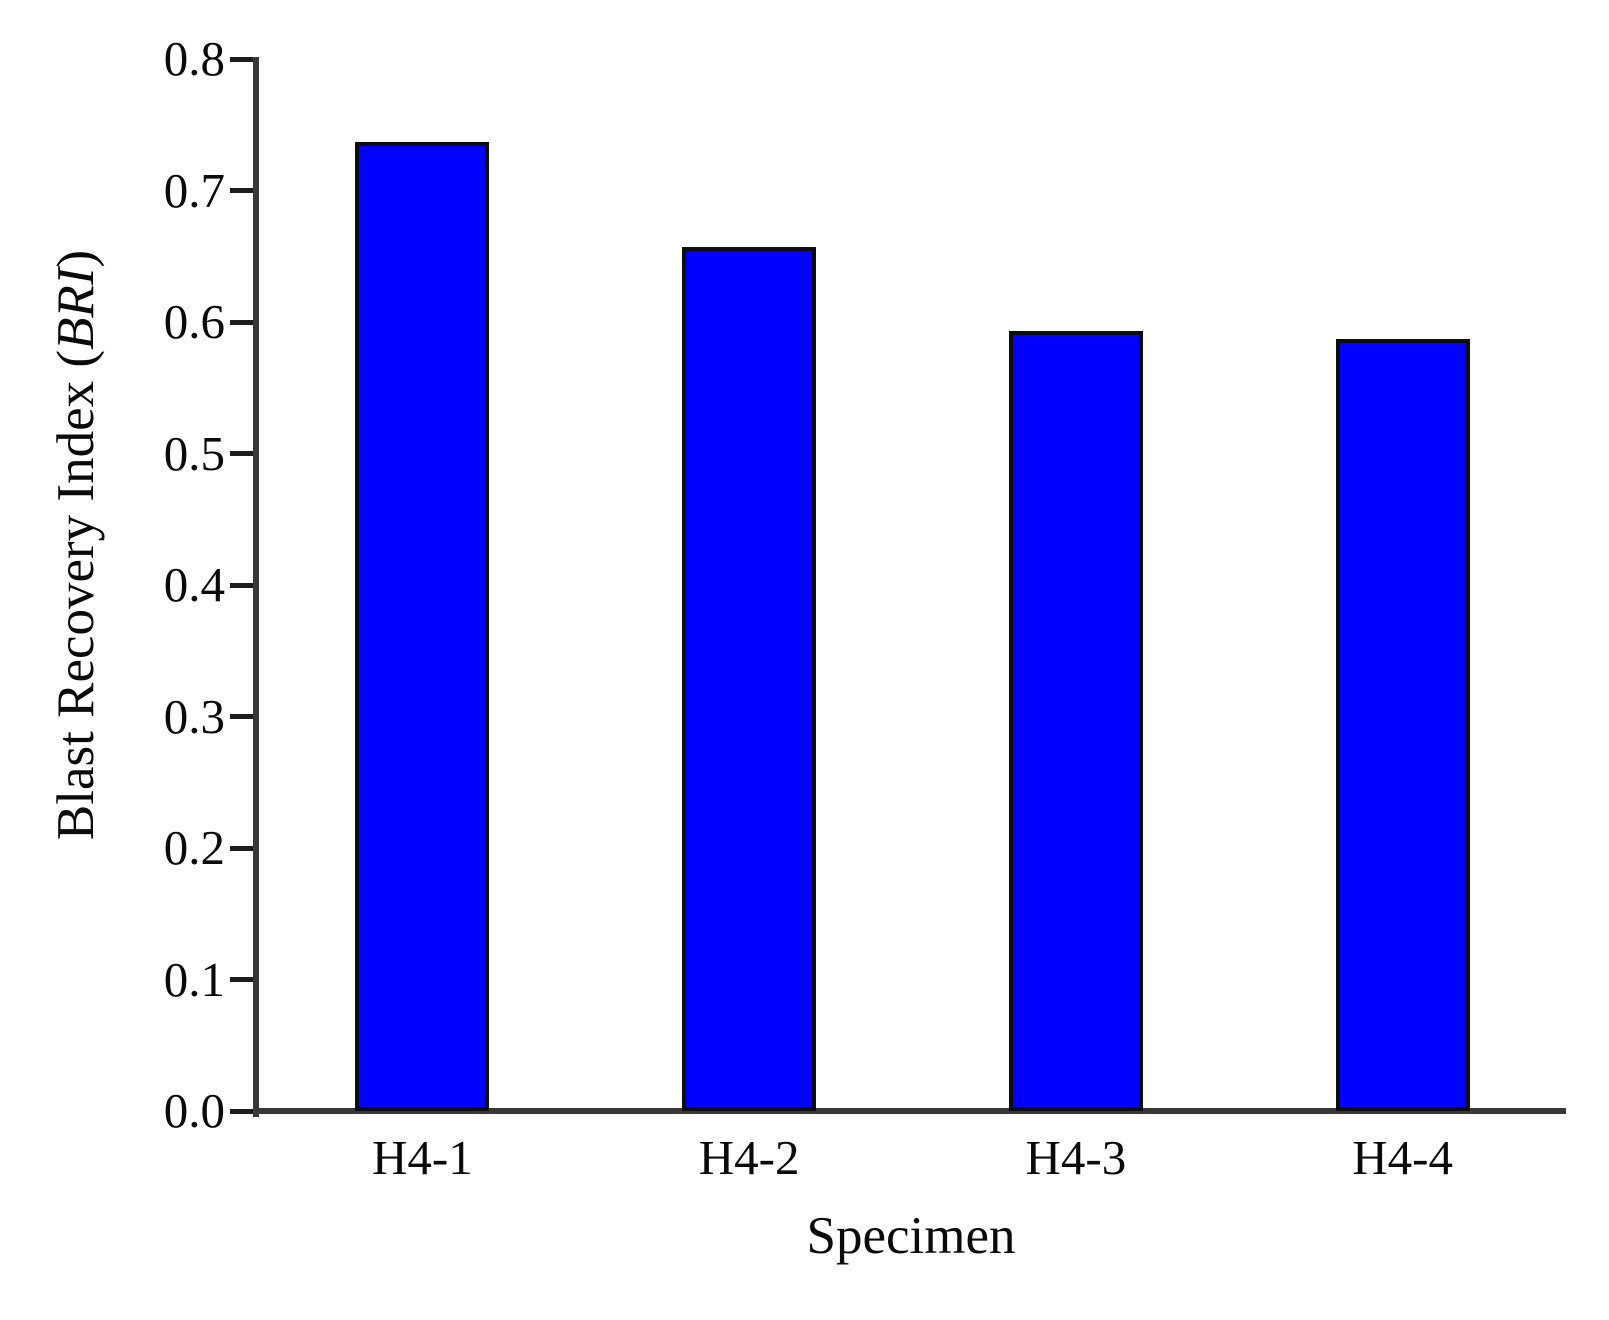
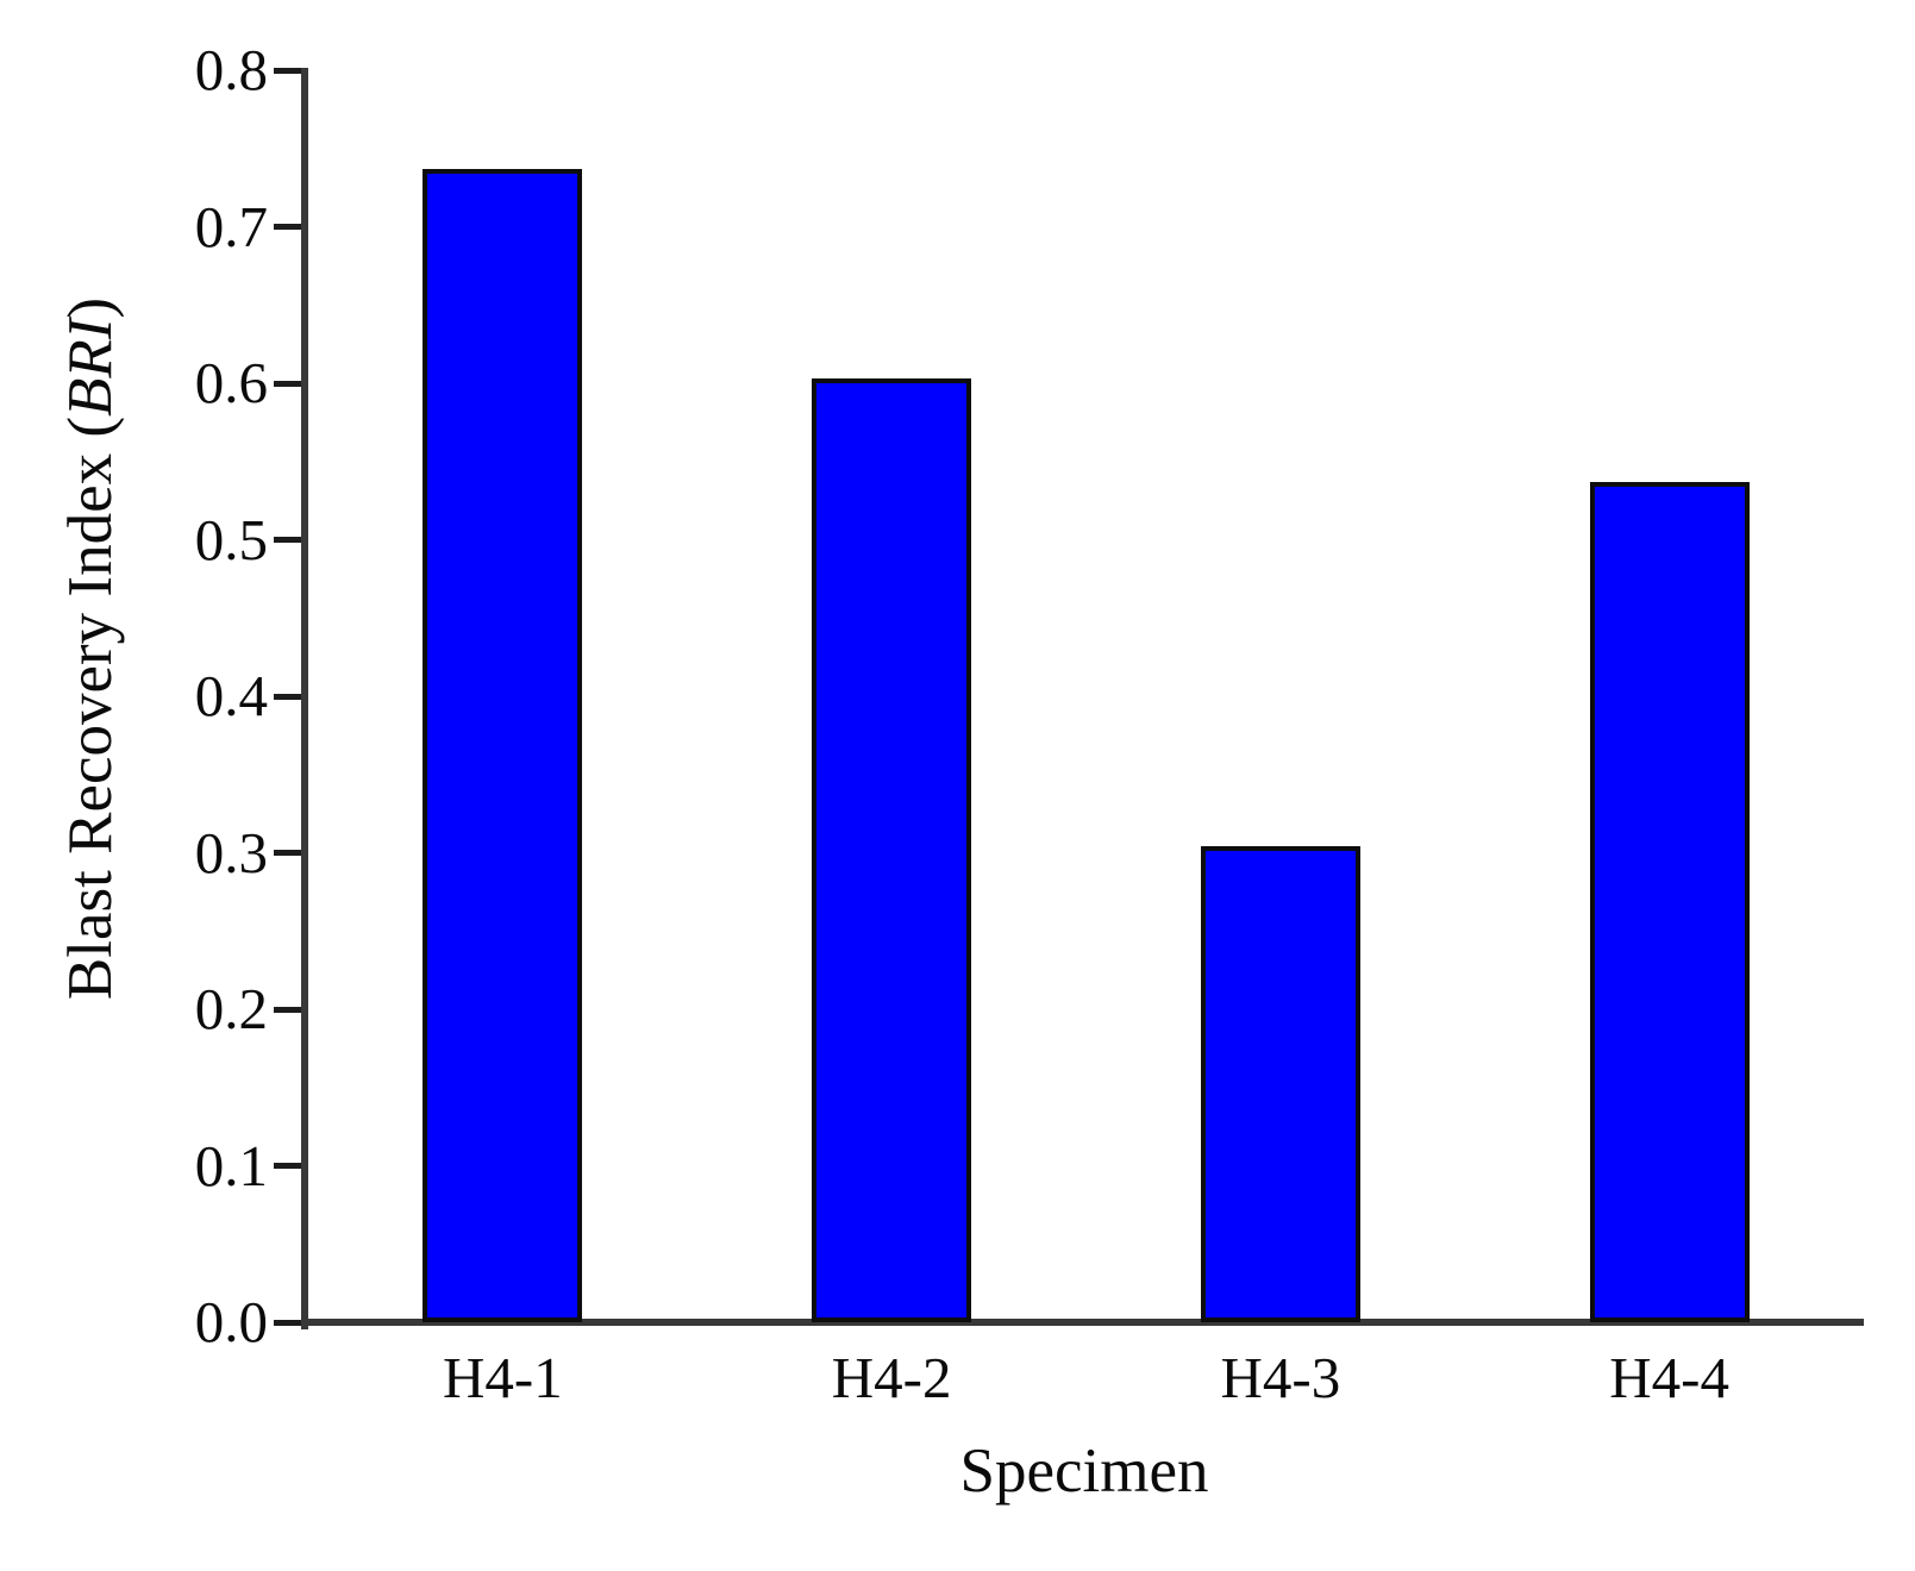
H4-2: 0.657 -> 0.603
H4-3: 0.593 -> 0.304
H4-4: 0.587 -> 0.537
